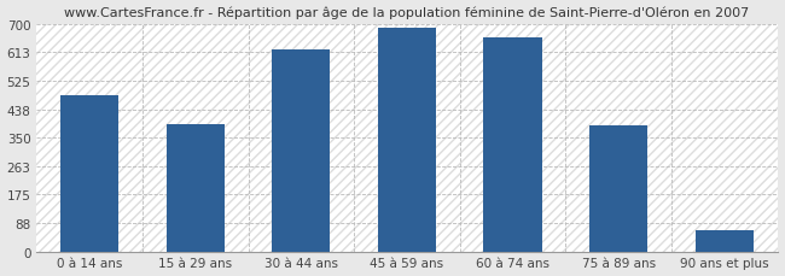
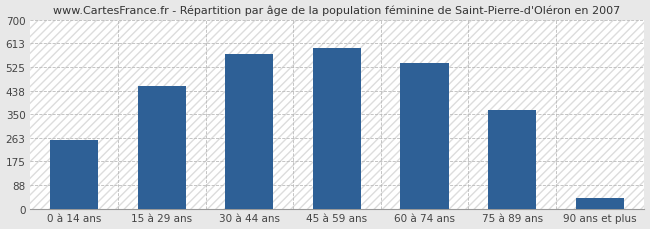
0 à 14 ans: 480 -> 255
15 à 29 ans: 392 -> 455
30 à 44 ans: 622 -> 575
45 à 59 ans: 688 -> 595
60 à 74 ans: 660 -> 540
75 à 89 ans: 390 -> 365
90 ans et plus: 66 -> 40
